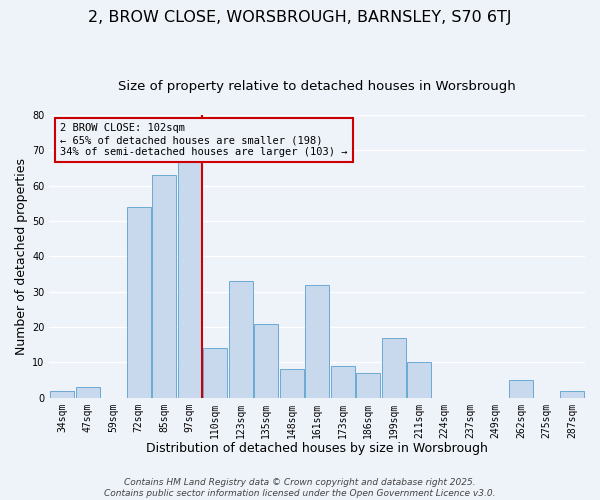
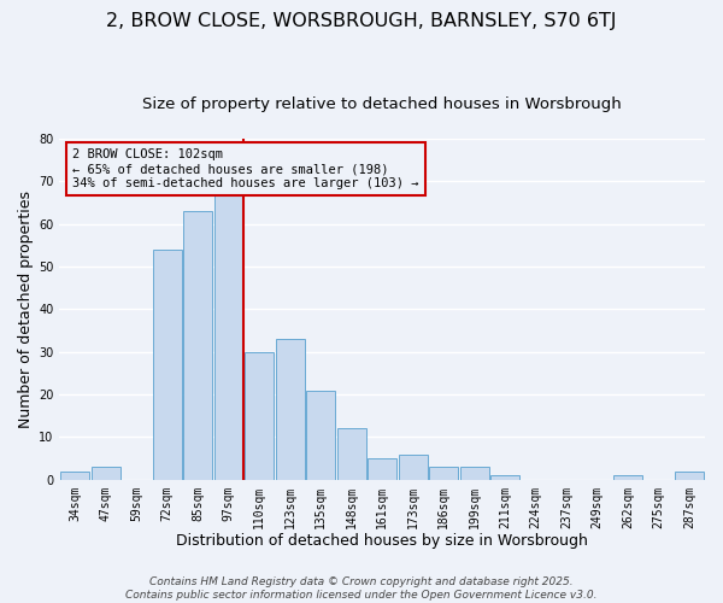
110sqm: 14 -> 30
148sqm: 8 -> 12
161sqm: 32 -> 5
173sqm: 9 -> 6
186sqm: 7 -> 3
199sqm: 17 -> 3
211sqm: 10 -> 1
262sqm: 5 -> 1
